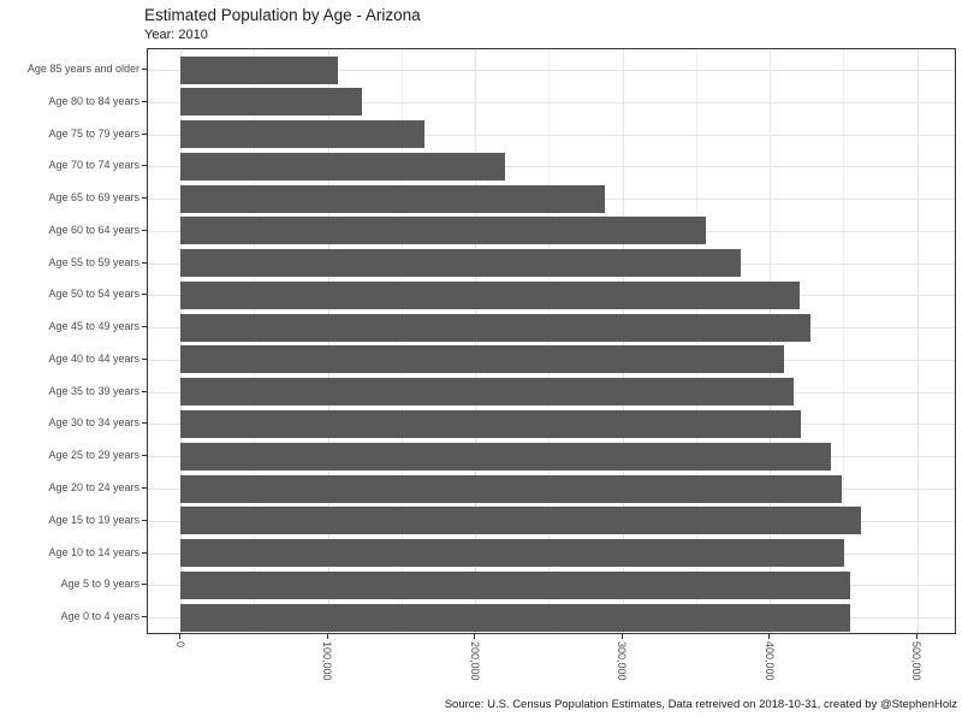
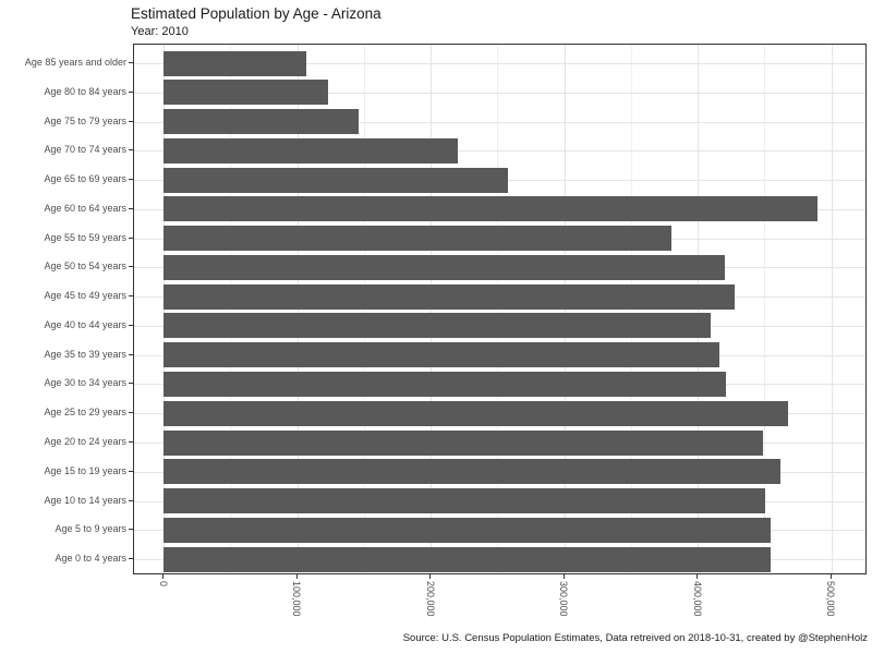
Age 75 to 79 years: 166000 -> 146000
Age 65 to 69 years: 288000 -> 258000
Age 60 to 64 years: 357000 -> 490000
Age 25 to 29 years: 442000 -> 468000
